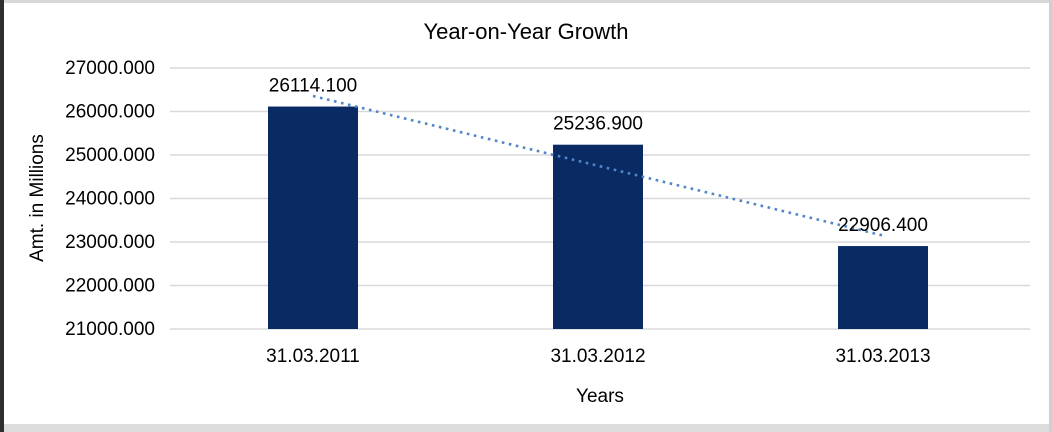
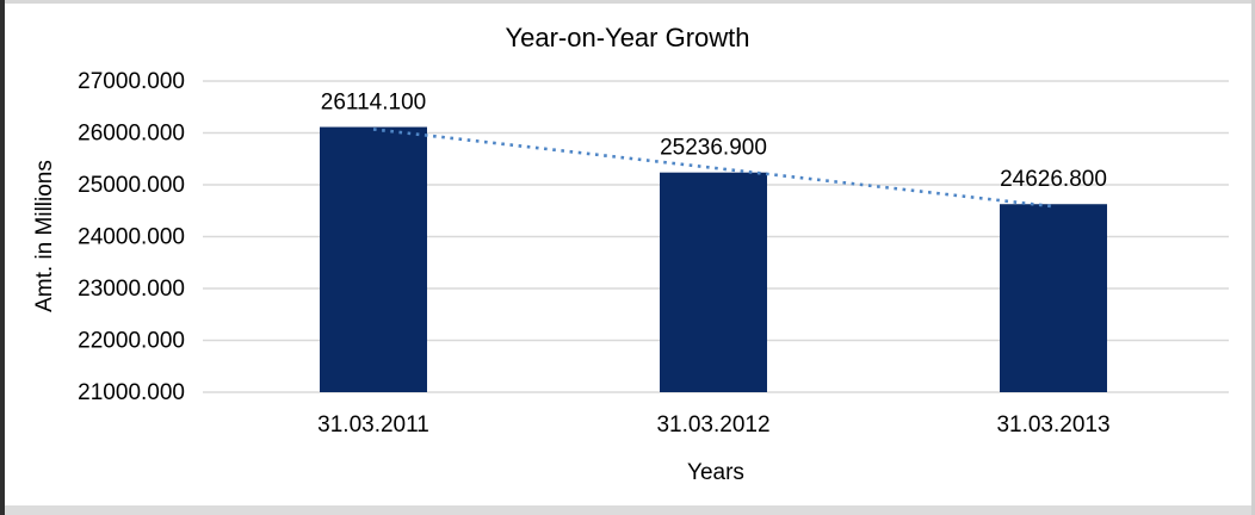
31.03.2013: 22906.400 -> 24626.800
